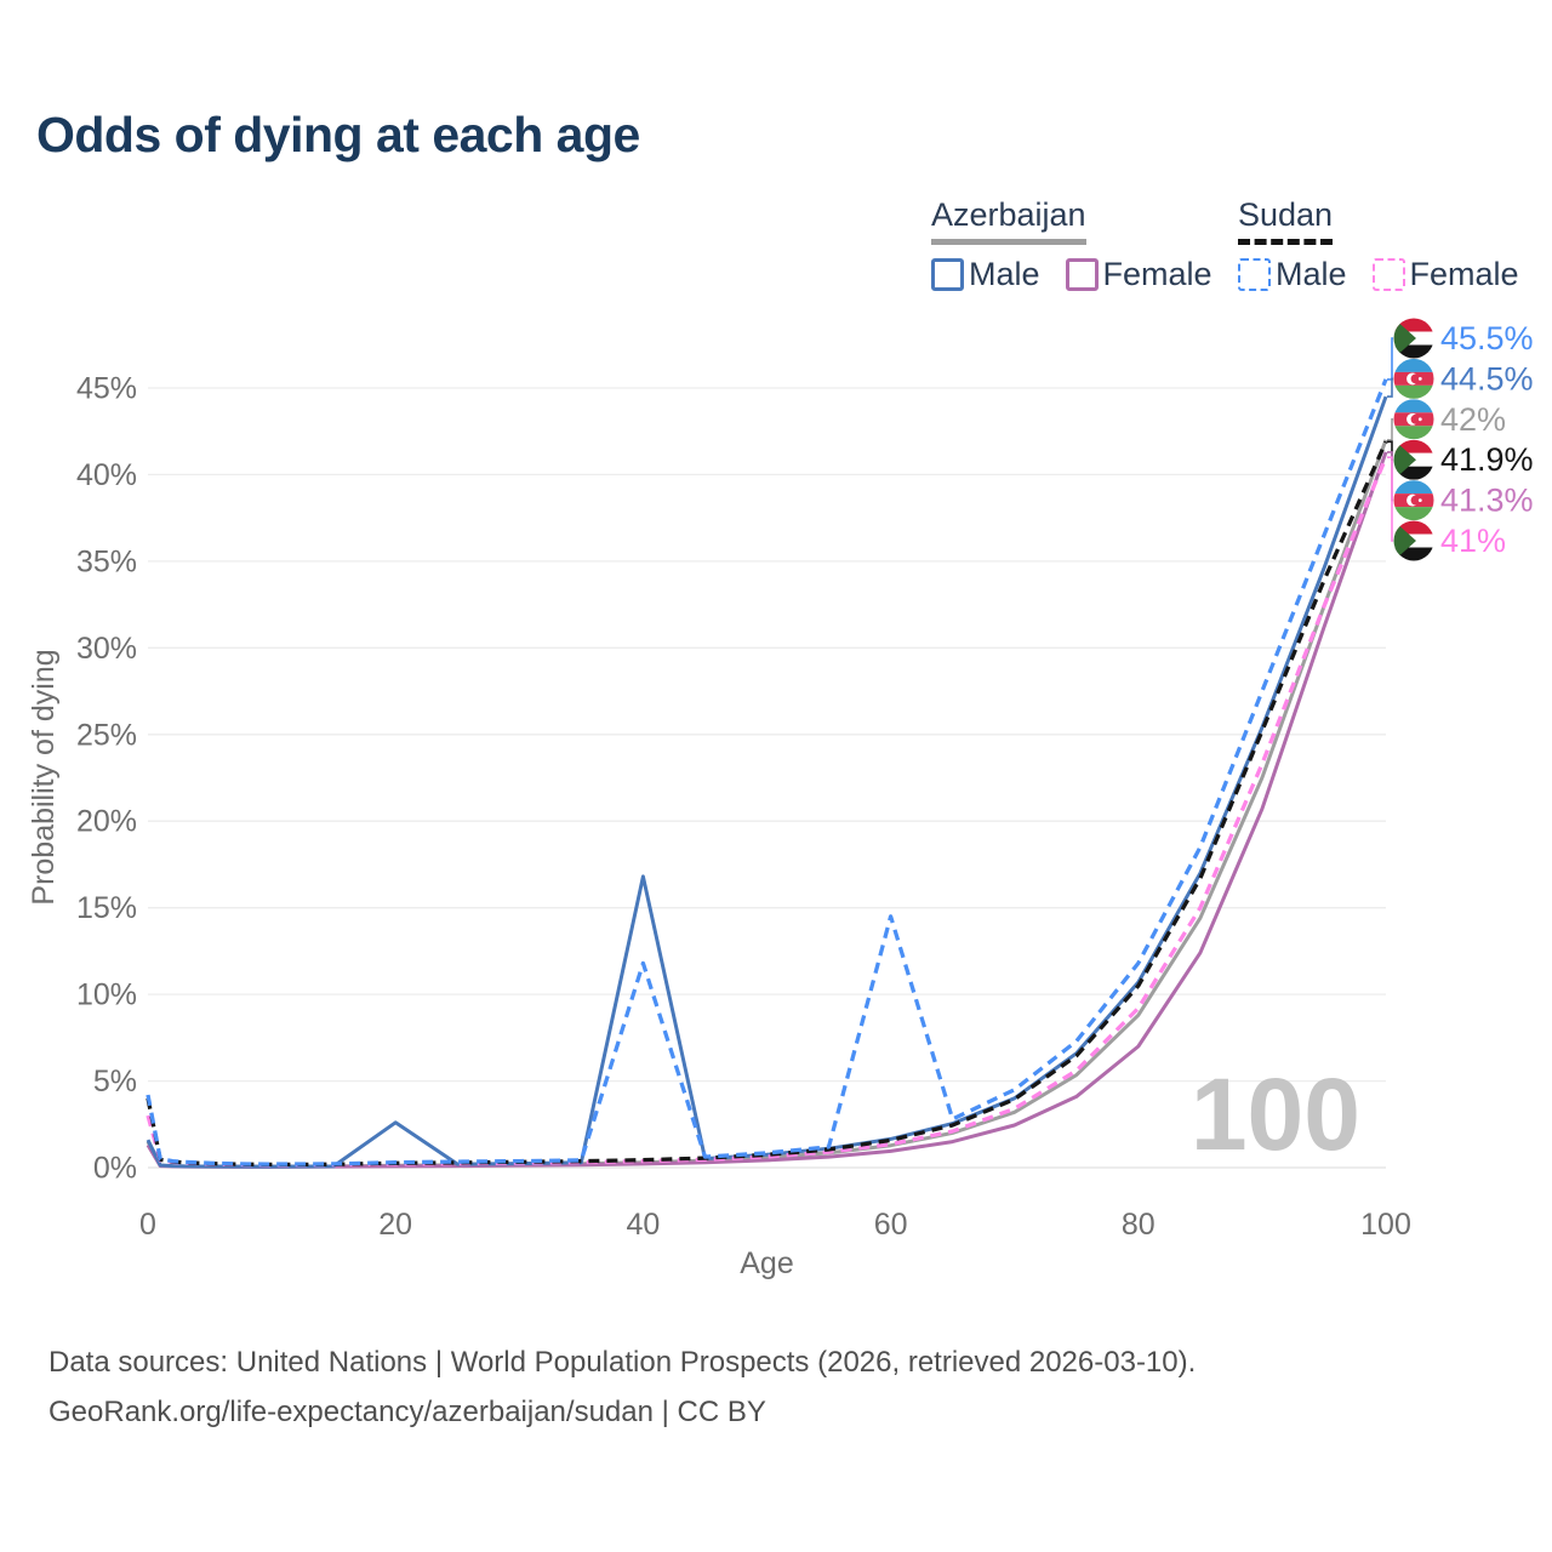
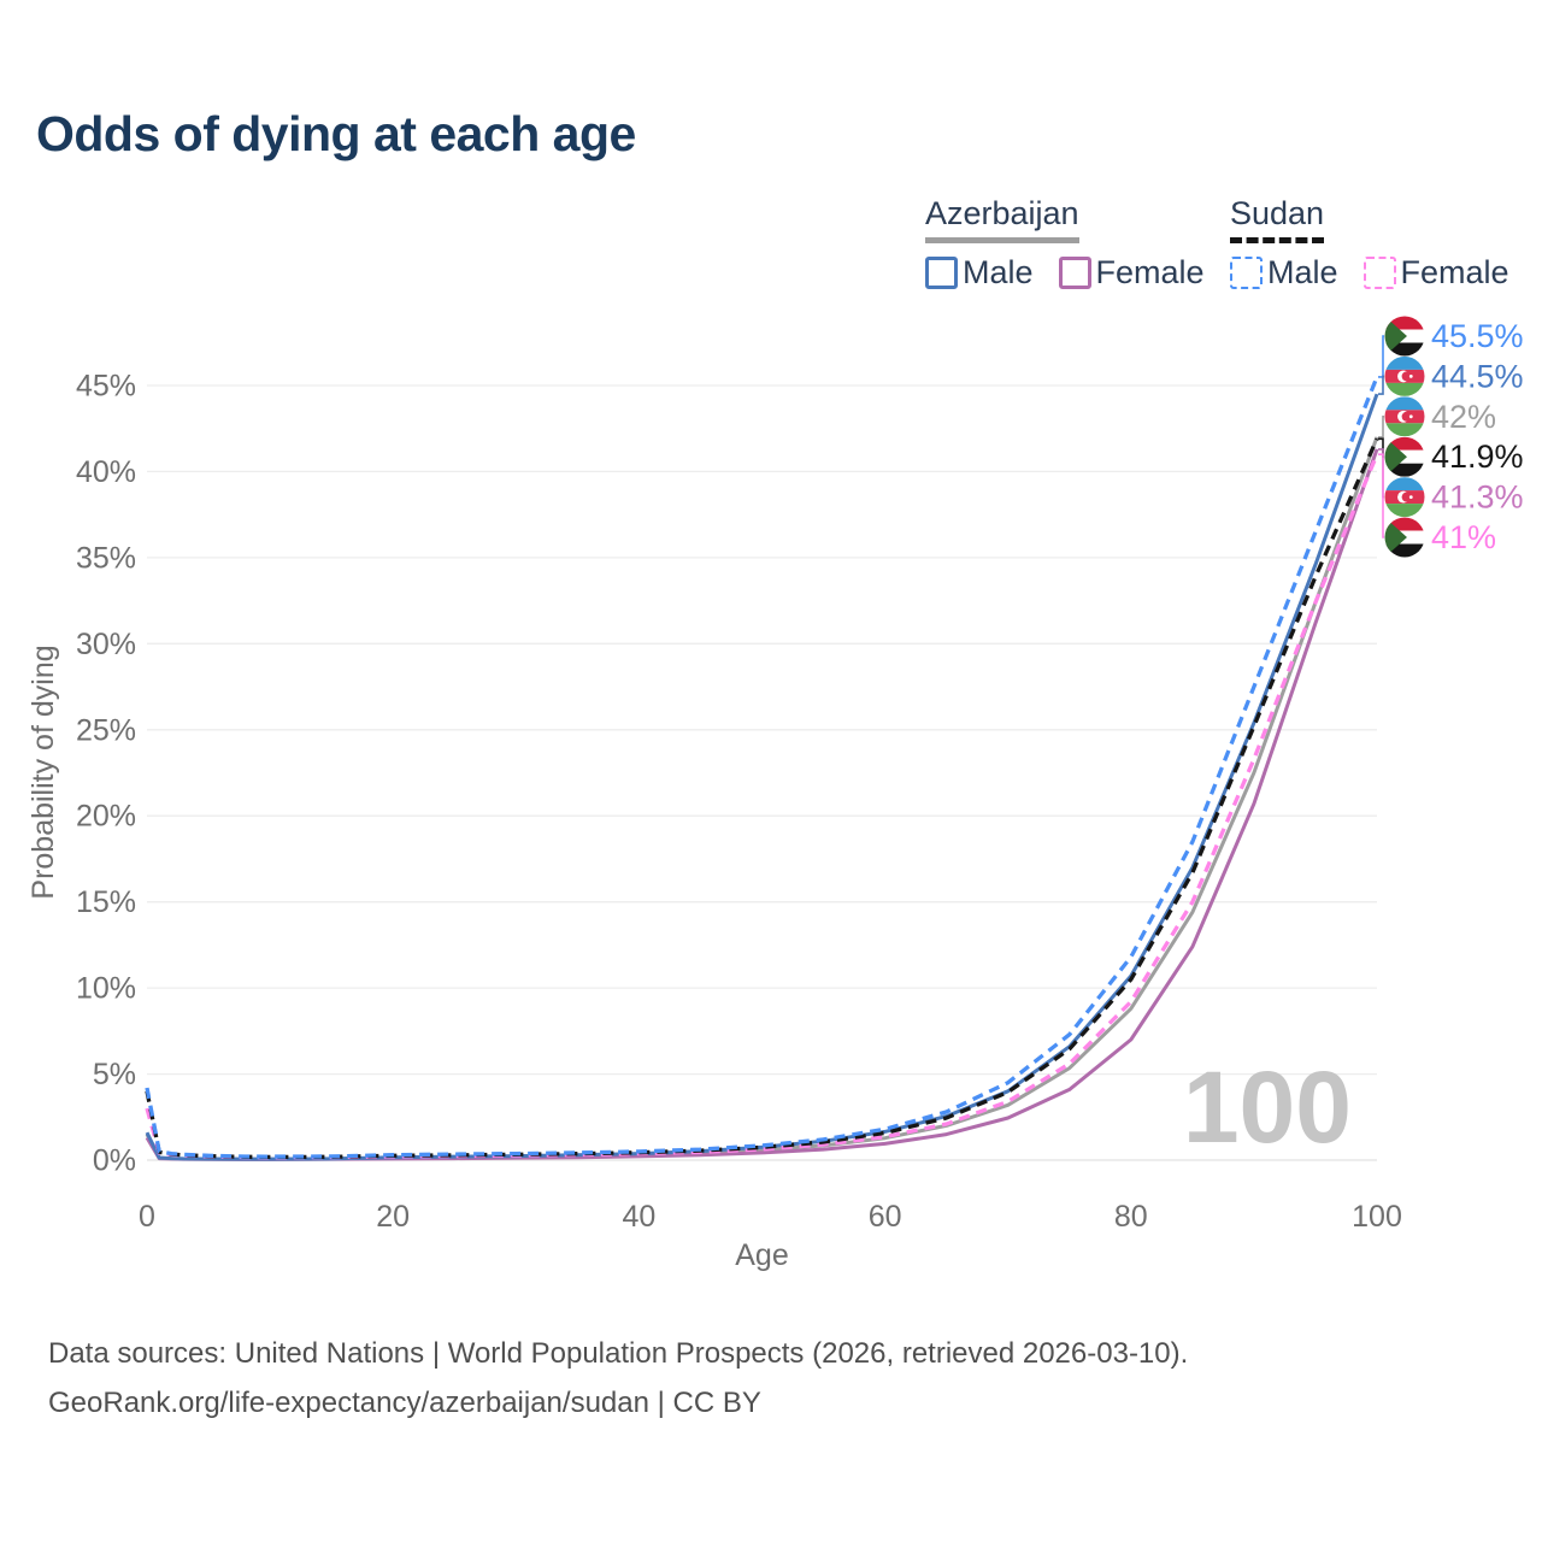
Azerbaijan Male/20: 2.6% -> 0.2%
Sudan Male/40: 11.8% -> 0.5%
Azerbaijan Male/40: 16.8% -> 0.4%
Sudan Male/60: 14.5% -> 1.8%
